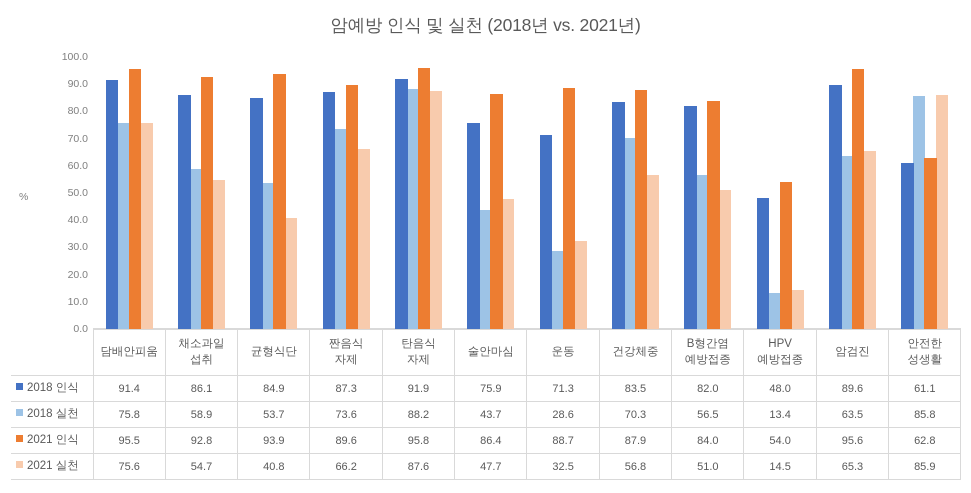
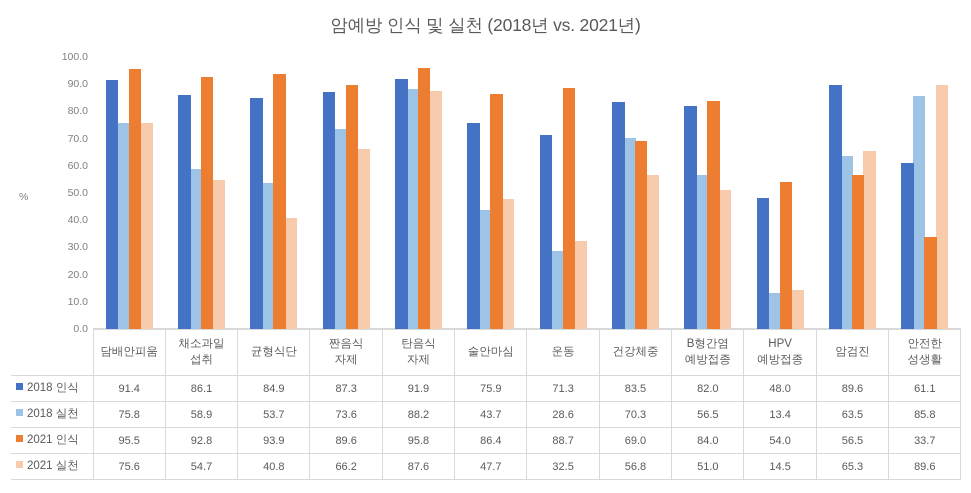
2021 인식/건강체중: 87.9 -> 69.0
2021 인식/암검진: 95.6 -> 56.5
2021 인식/안전한 성생활: 62.8 -> 33.7
2021 실천/안전한 성생활: 85.9 -> 89.6
